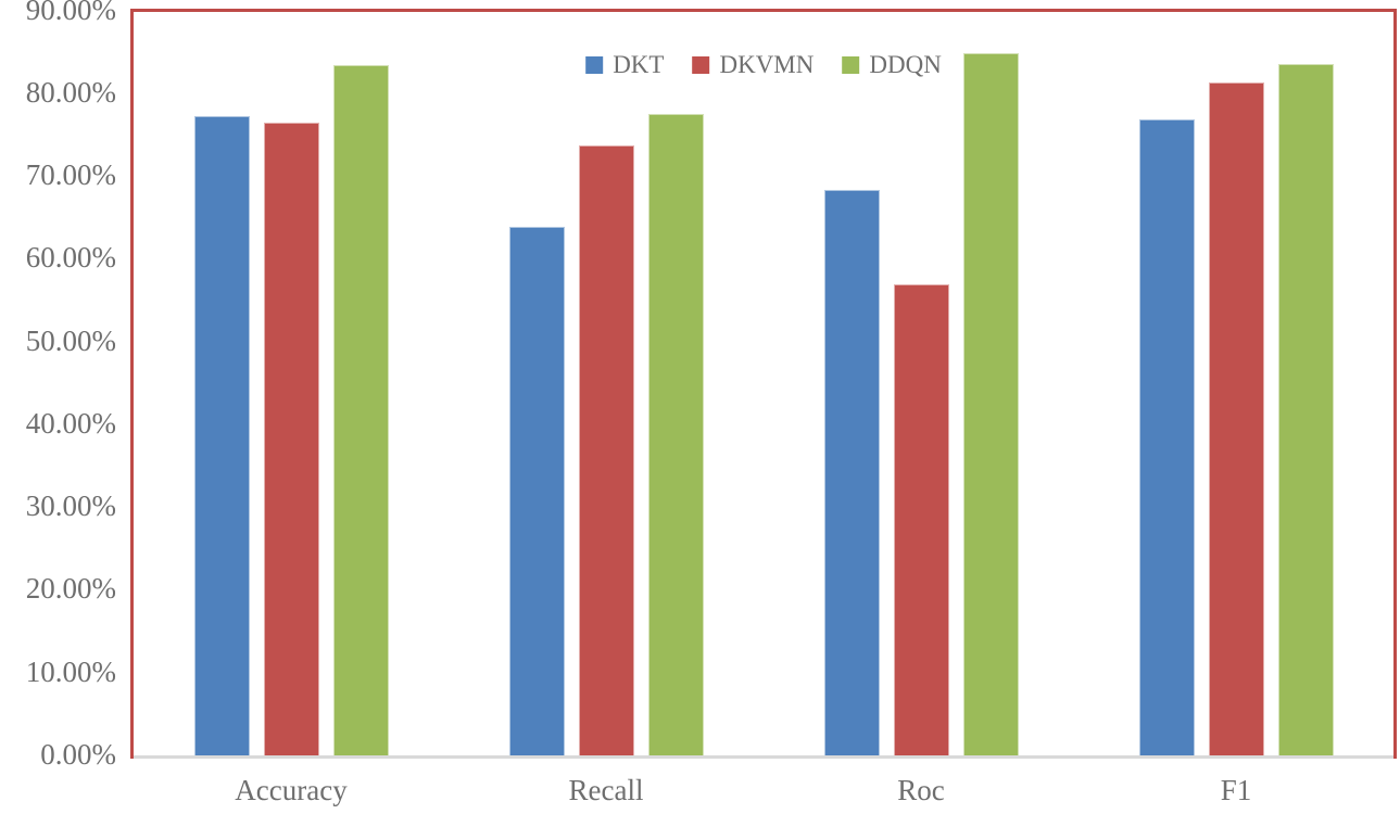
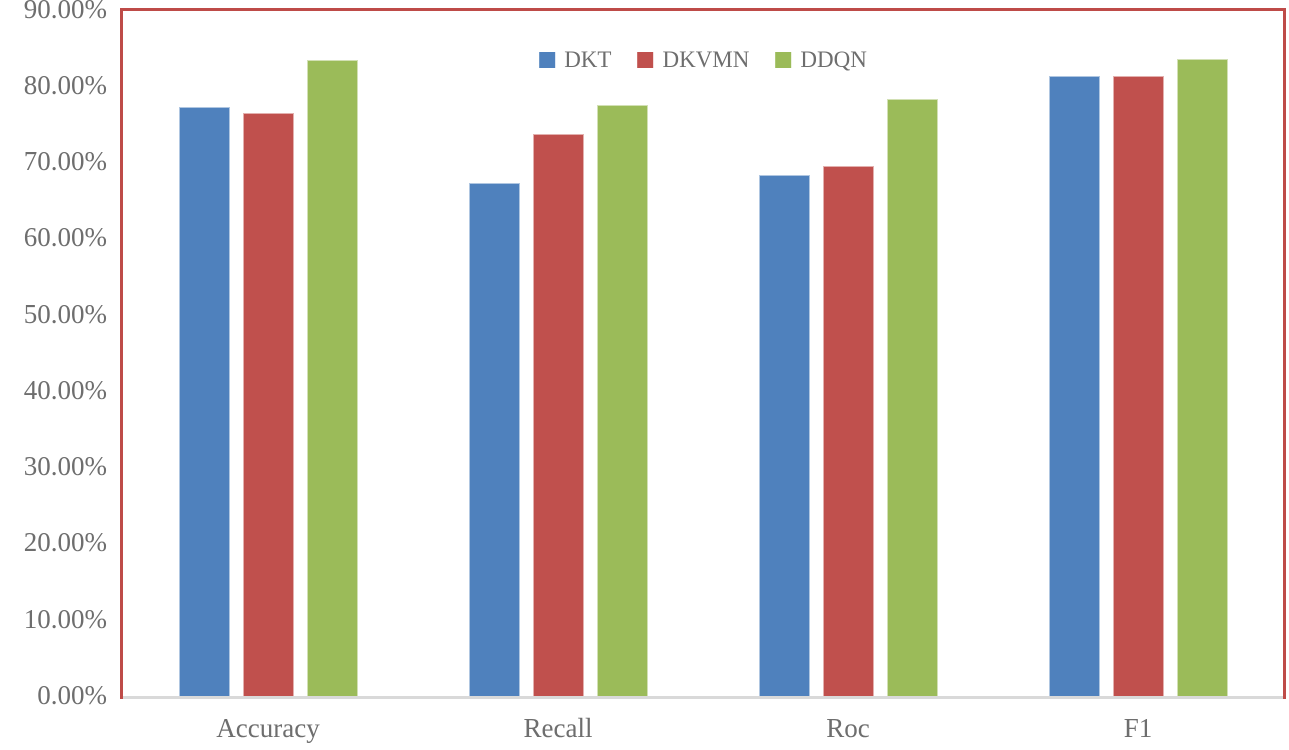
DKT/Recall: 64% -> 67%
DKVMN/Roc: 57% -> 70%
DDQN/Roc: 85% -> 78%
DKT/F1: 77% -> 81%
